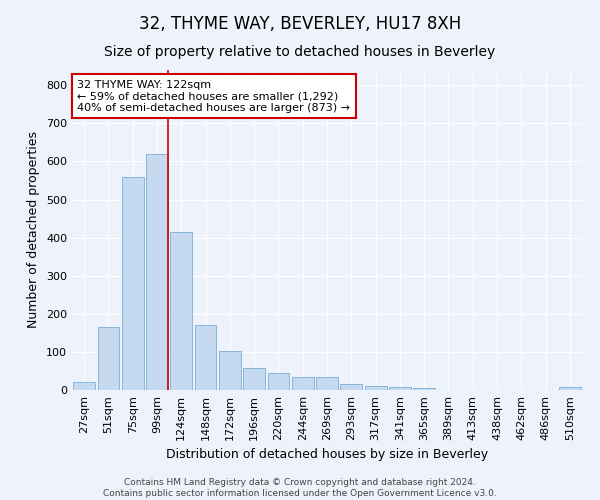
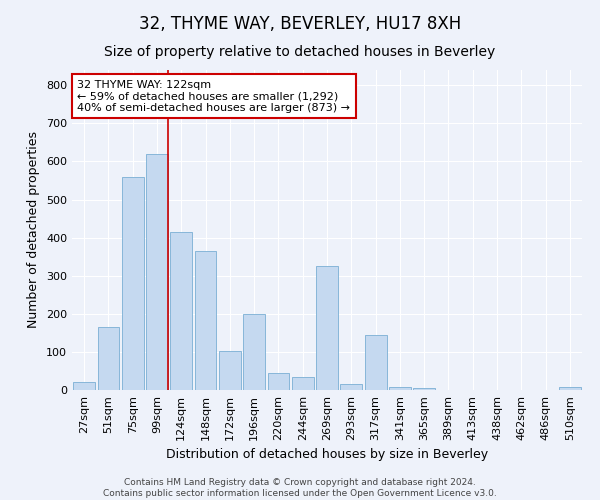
148sqm: 170 -> 365
196sqm: 57 -> 200
269sqm: 33 -> 325
317sqm: 10 -> 145
